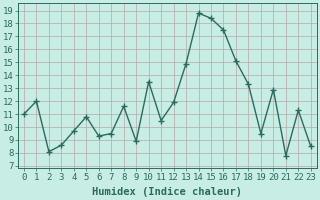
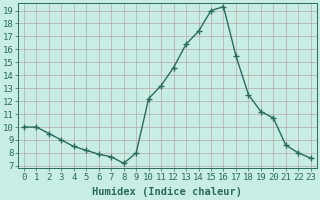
0: 11.0 -> 10.0
1: 12.0 -> 10.0
2: 8.1 -> 9.5
3: 8.6 -> 9.0
4: 9.7 -> 8.5
5: 10.8 -> 8.2
6: 9.3 -> 7.9
7: 9.5 -> 7.7
8: 11.6 -> 7.2
9: 8.9 -> 8.0
10: 13.5 -> 12.2
11: 10.5 -> 13.2
12: 11.9 -> 14.6
13: 14.9 -> 16.4
14: 18.8 -> 17.4
15: 18.4 -> 19.0
16: 17.5 -> 19.3
17: 15.1 -> 15.5
18: 13.3 -> 12.5
19: 9.5 -> 11.2
20: 12.9 -> 10.7
21: 7.8 -> 8.6
22: 11.3 -> 8.0
23: 8.5 -> 7.6
